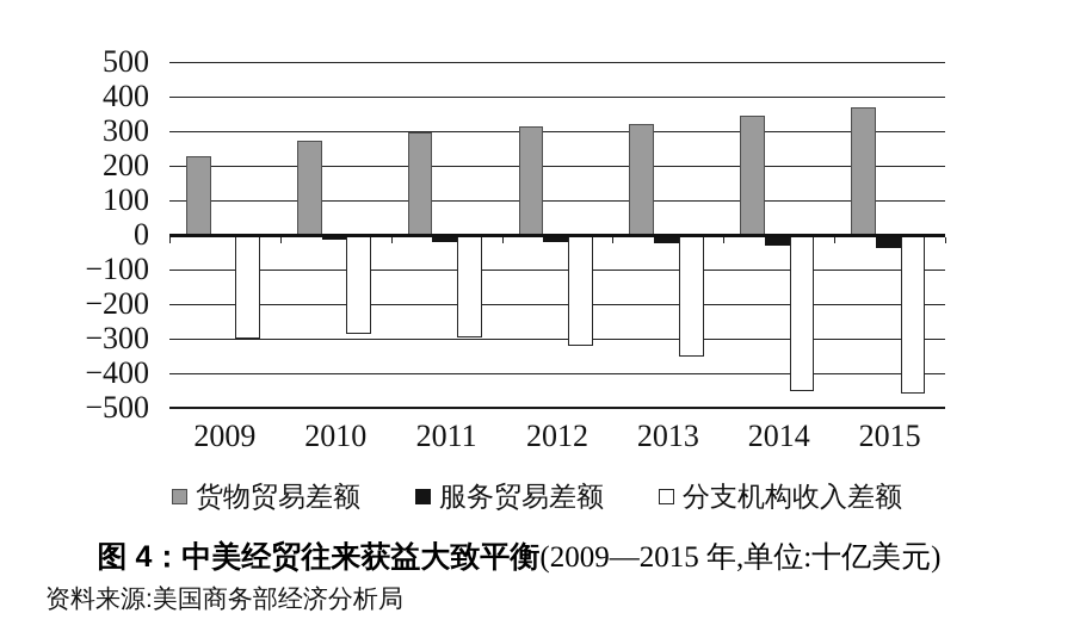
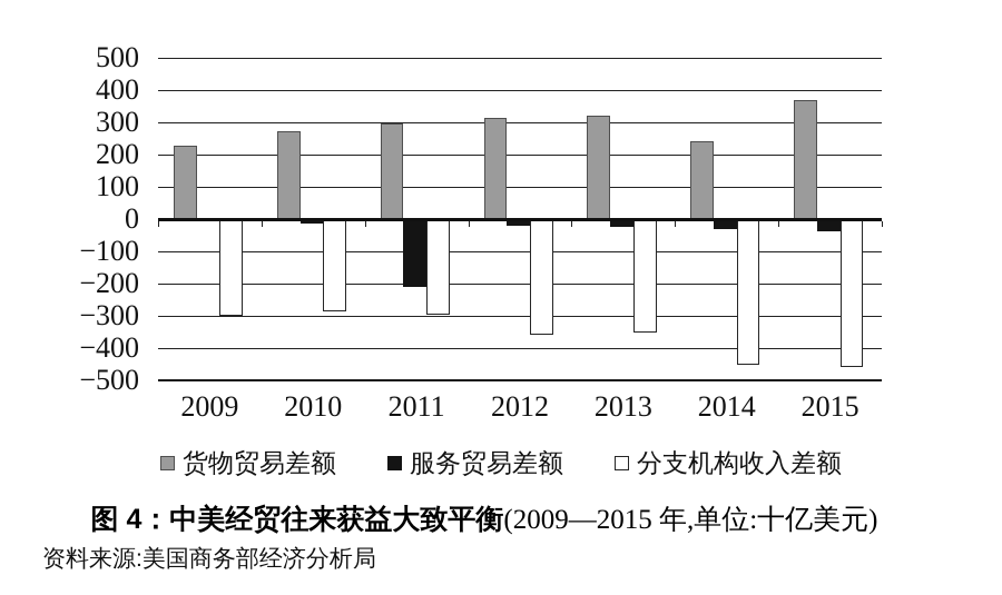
服务贸易差额/2011: -20 -> -210
分支机构收入差额/2012: -320 -> -360
货物贸易差额/2014: 340 -> 240
